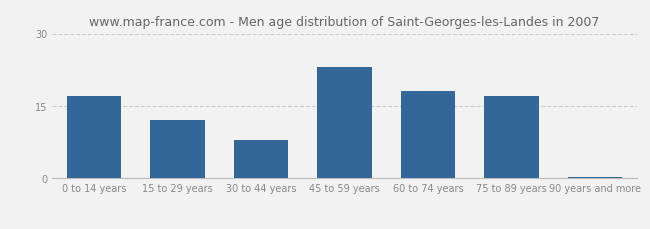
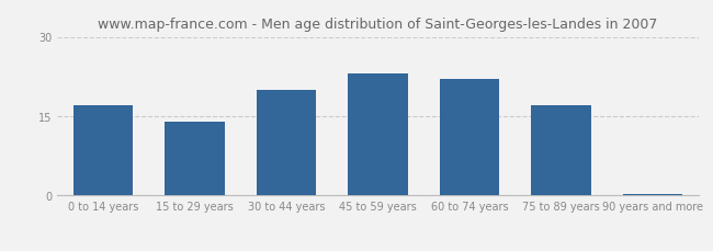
15 to 29 years: 12.0 -> 14.0
30 to 44 years: 8.0 -> 20.0
60 to 74 years: 18.0 -> 22.0
